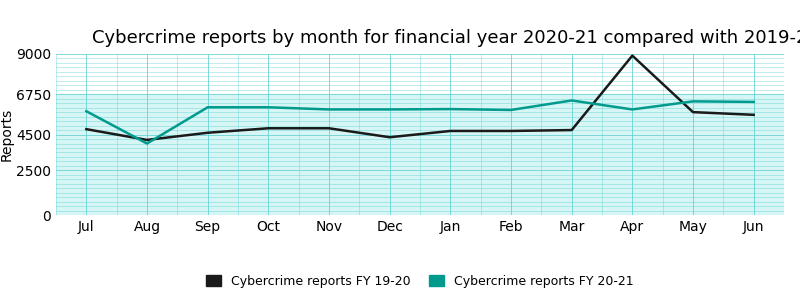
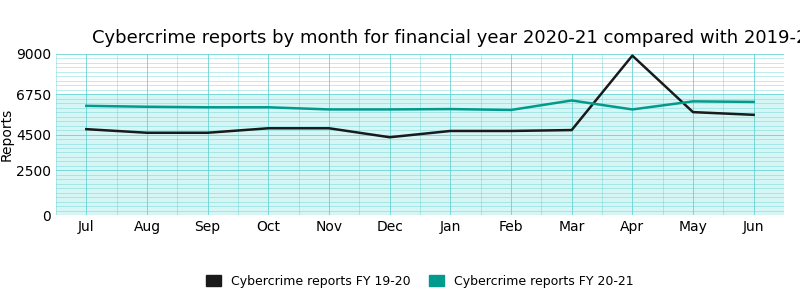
Cybercrime reports FY 20-21/Jul: 5800 -> 6100
Cybercrime reports FY 19-20/Aug: 4200 -> 4600
Cybercrime reports FY 20-21/Aug: 4000 -> 6000
